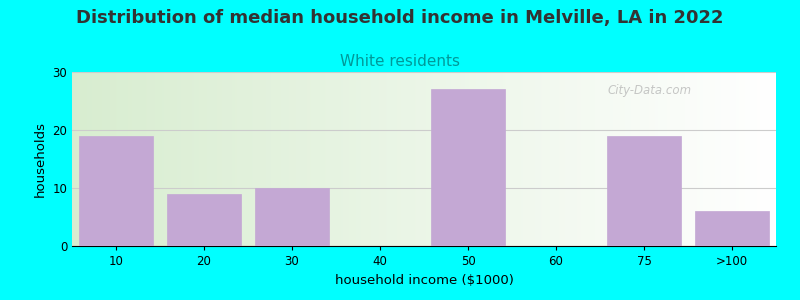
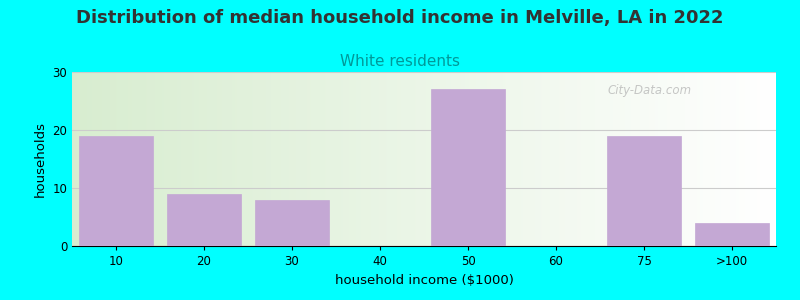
30: 10 -> 8
>100: 6 -> 4
